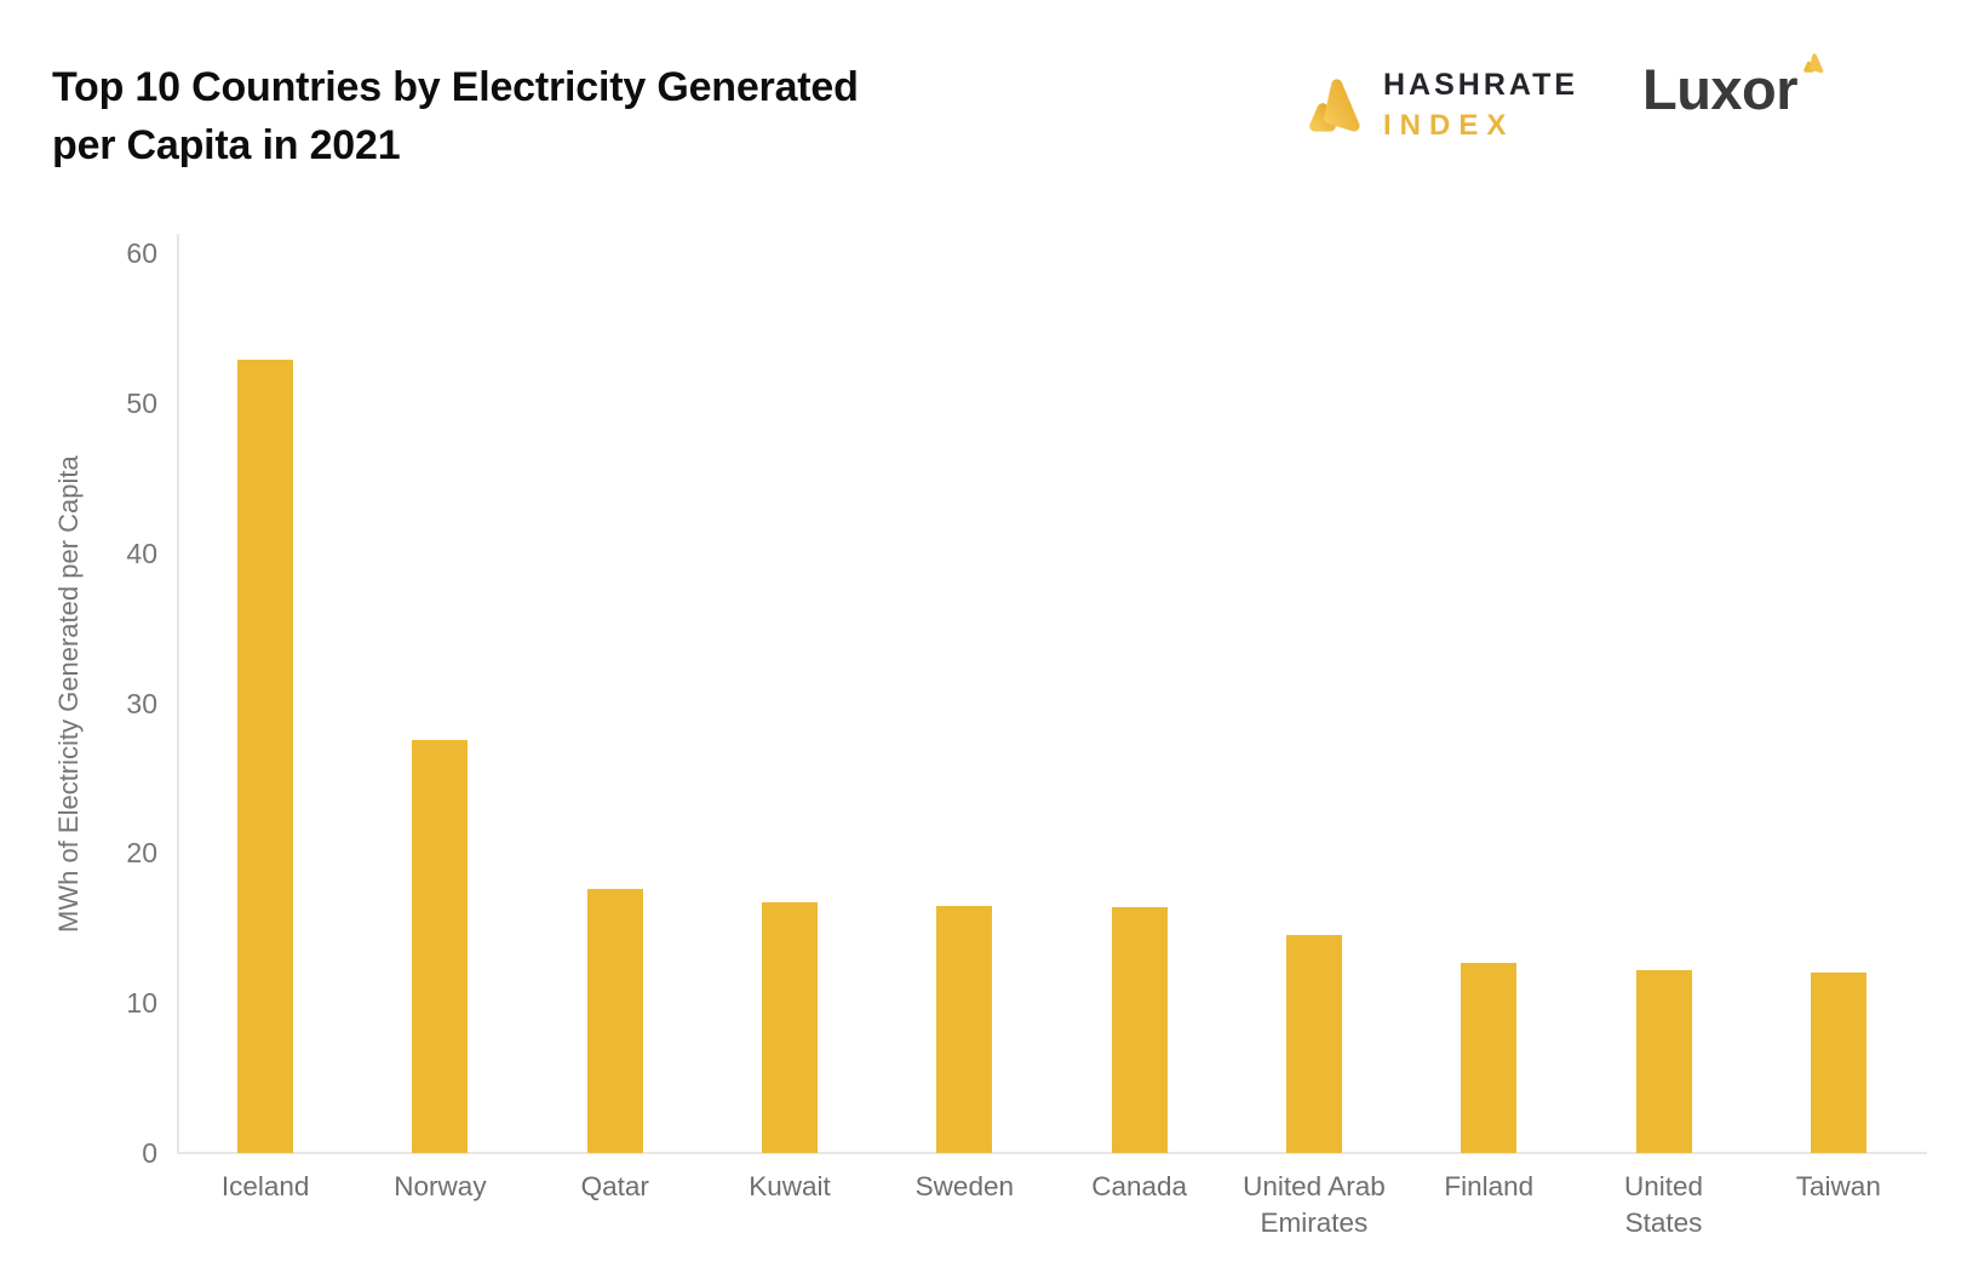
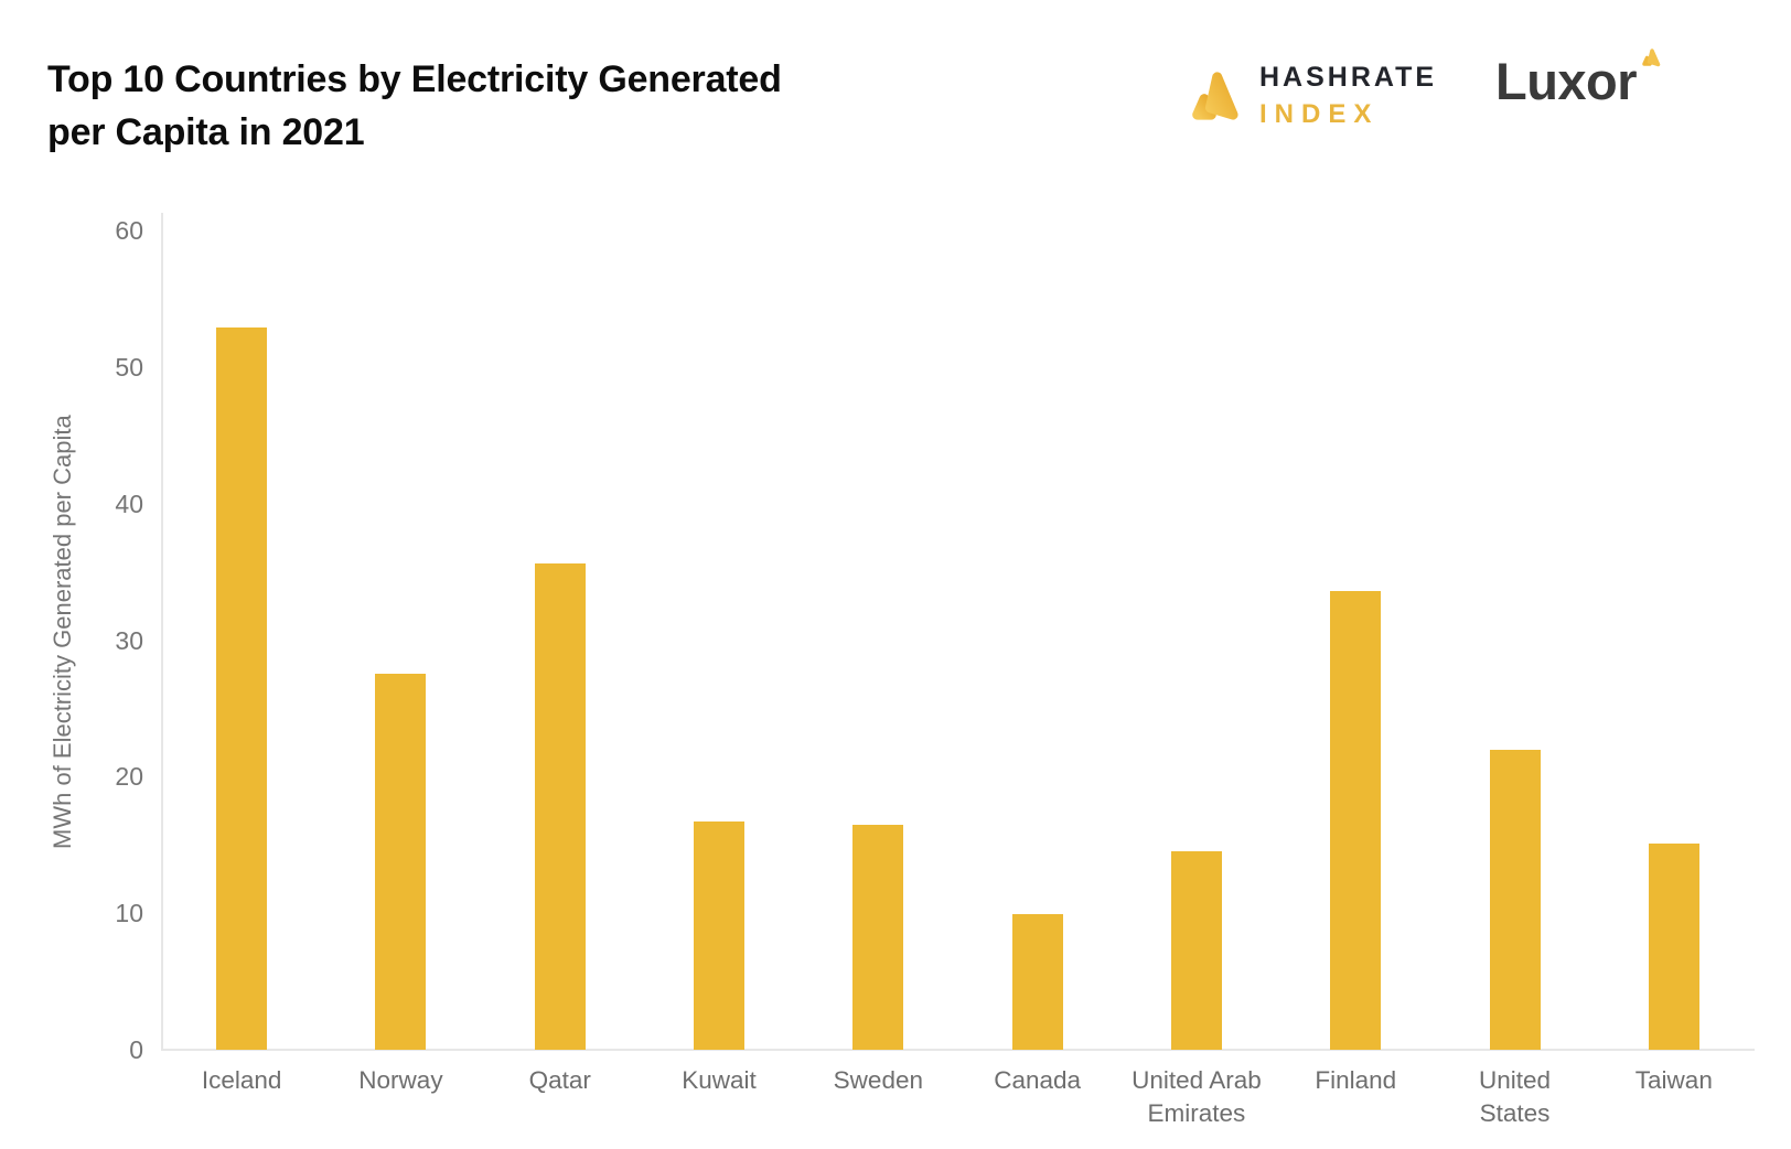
Qatar: 17.6 -> 35.6
Canada: 16.4 -> 9.9
Finland: 12.7 -> 33.6
United States: 12.2 -> 22.0
Taiwan: 12.0 -> 15.1
